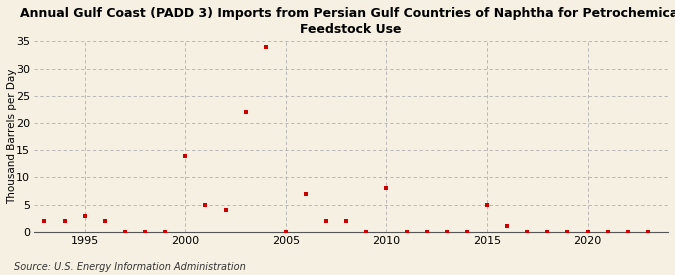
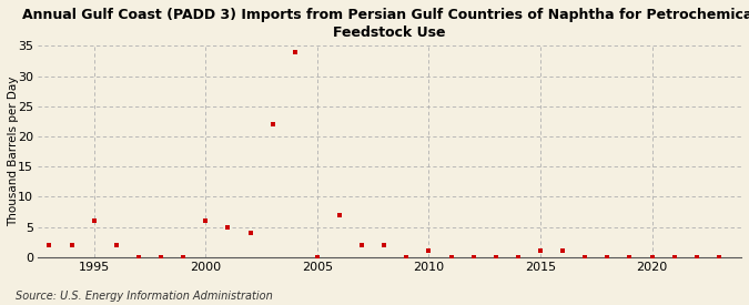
1995: 3 -> 6
2000: 14 -> 6
2010: 8 -> 1
2015: 5 -> 1
